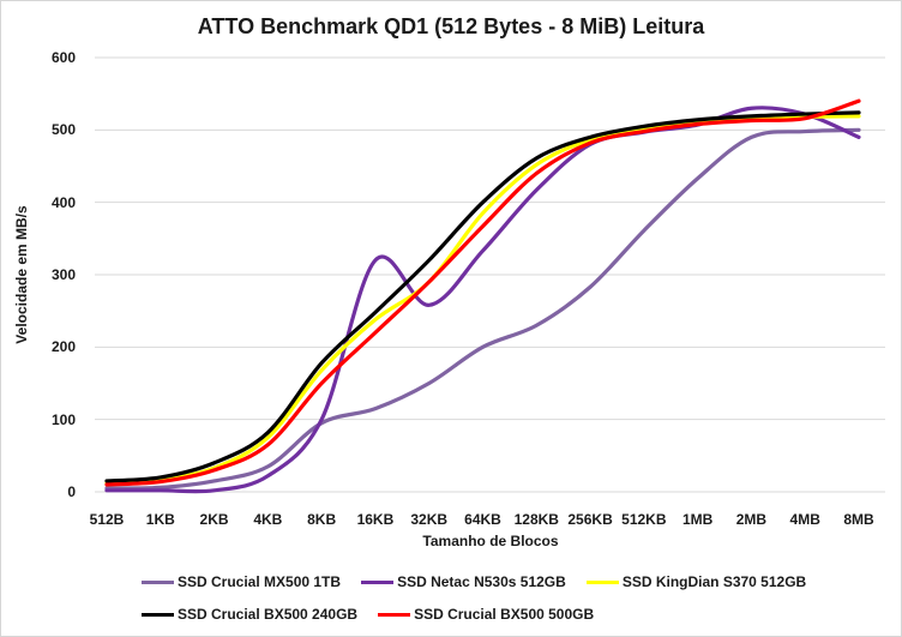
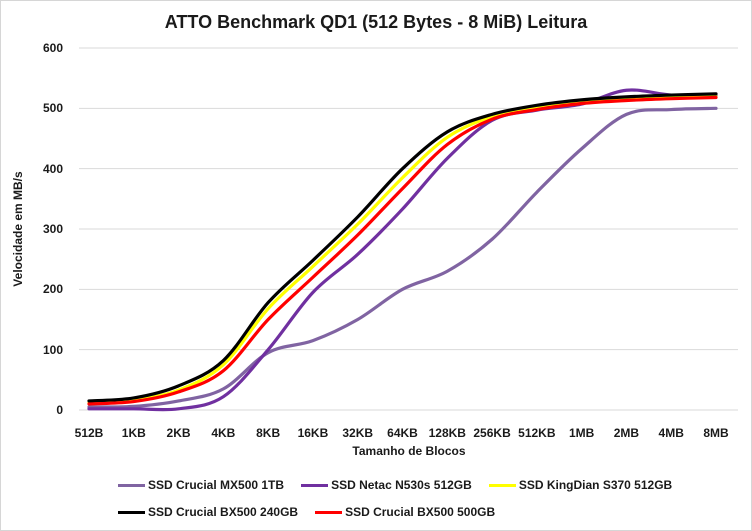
SSD Netac N530s 512GB/16KB: 320 -> 200
SSD KingDian S370 512GB/32KB: 290 -> 310
SSD Netac N530s 512GB/8MB: 490 -> 520
SSD Crucial BX500 500GB/8MB: 540 -> 520
